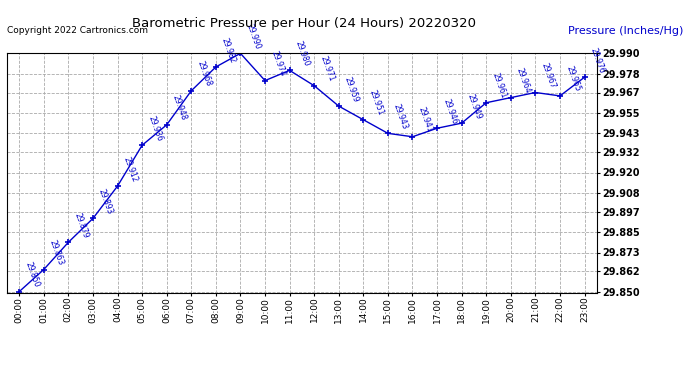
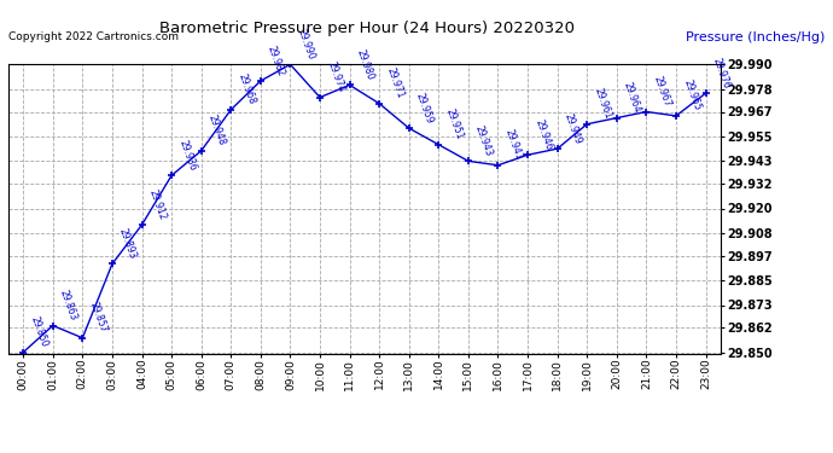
02:00: 29.879 -> 29.857
